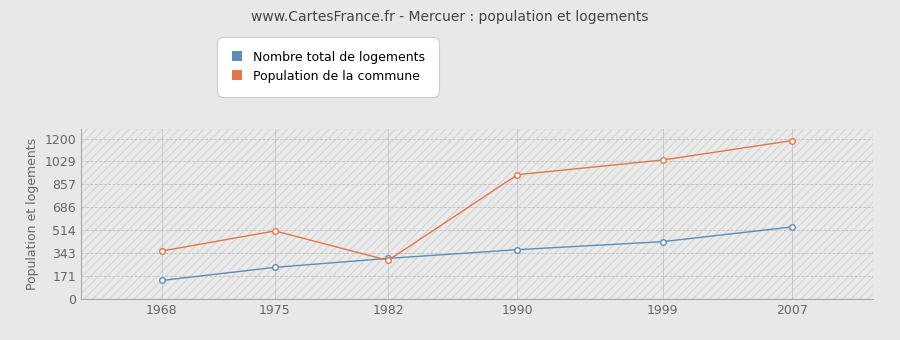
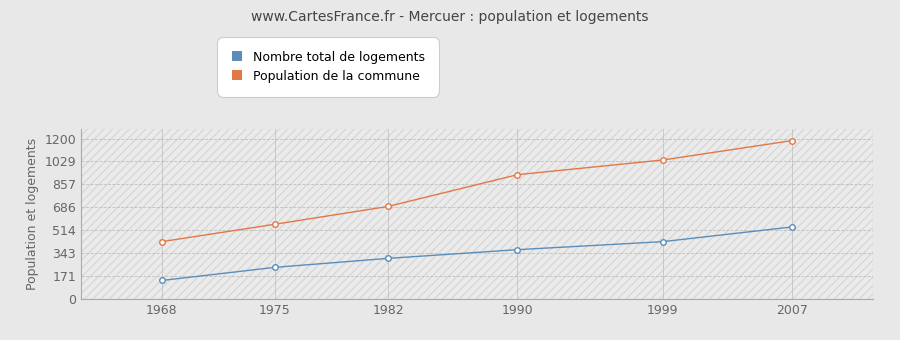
Population de la commune/1968: 360 -> 430
Population de la commune/1975: 510 -> 560
Population de la commune/1982: 290 -> 690
